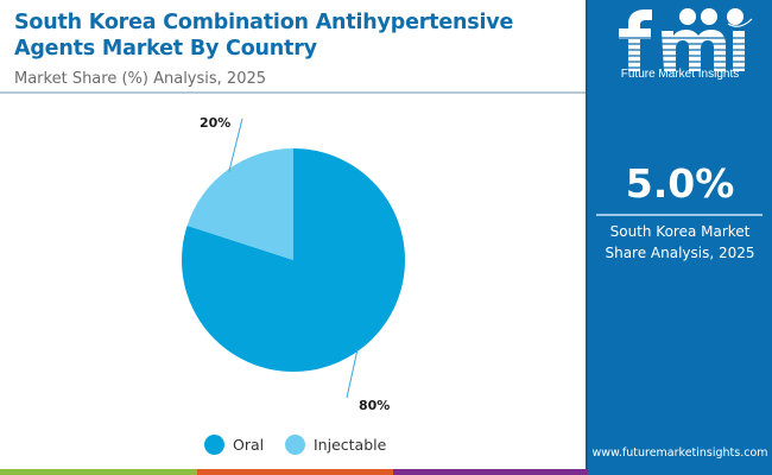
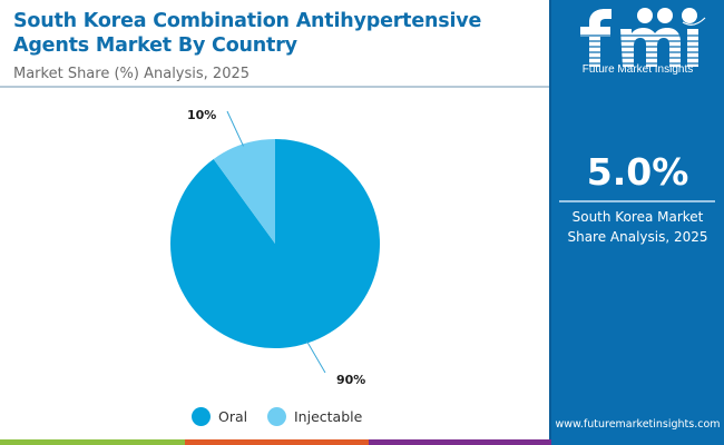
Oral: 80% -> 90%
Injectable: 20% -> 10%
